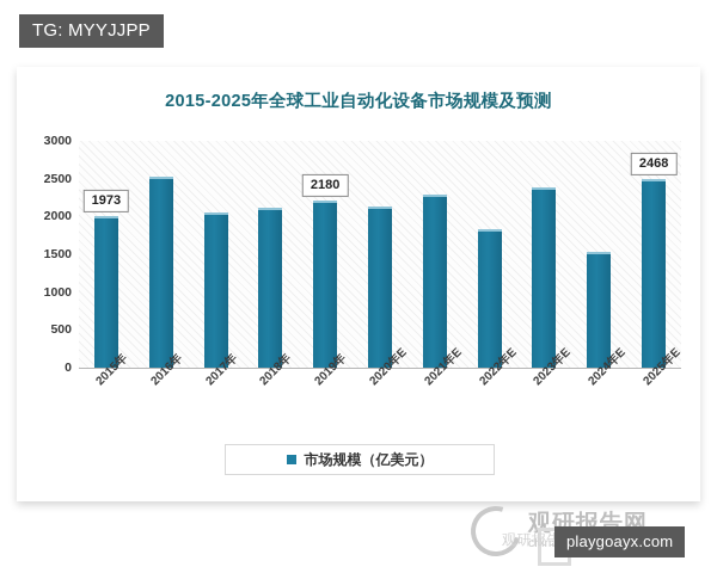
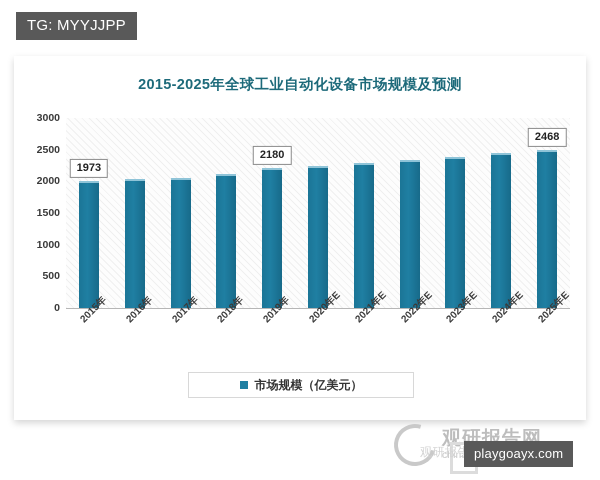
2016年: 2500 -> 2000
2020年E: 2100 -> 2200
2022年E: 1800 -> 2300
2024年E: 1500 -> 2400
